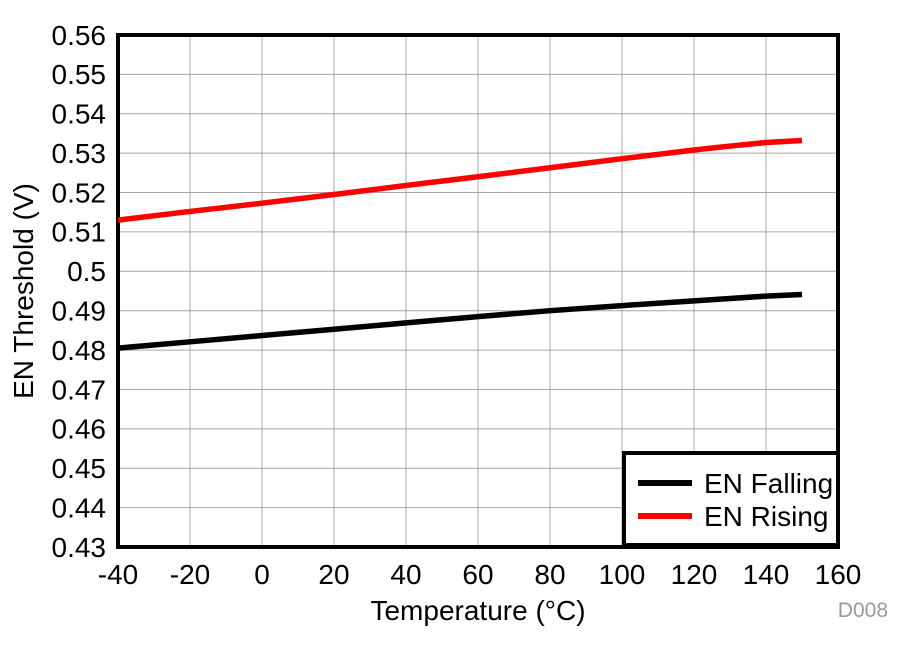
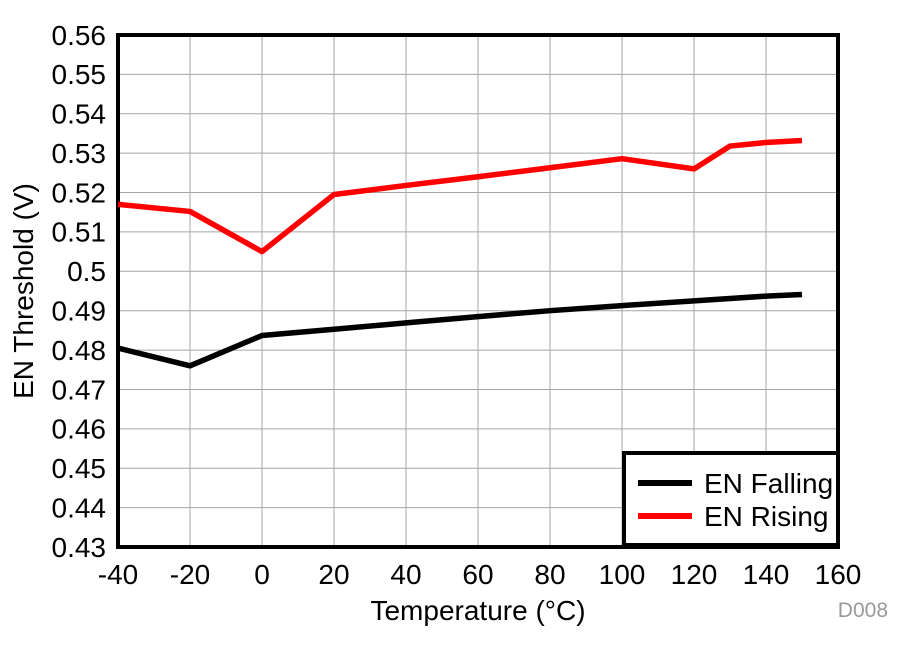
EN Rising/-40: 0.513 -> 0.517
EN Falling/-20: 0.482 -> 0.476
EN Rising/0: 0.517 -> 0.505
EN Rising/120: 0.531 -> 0.526
